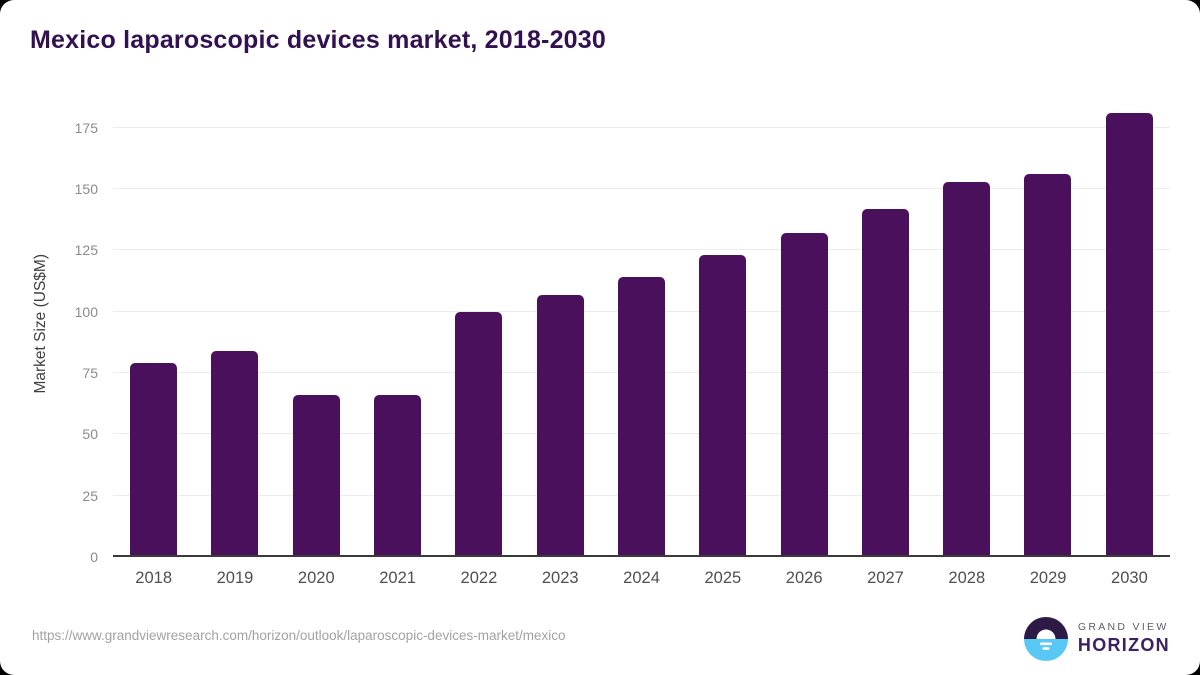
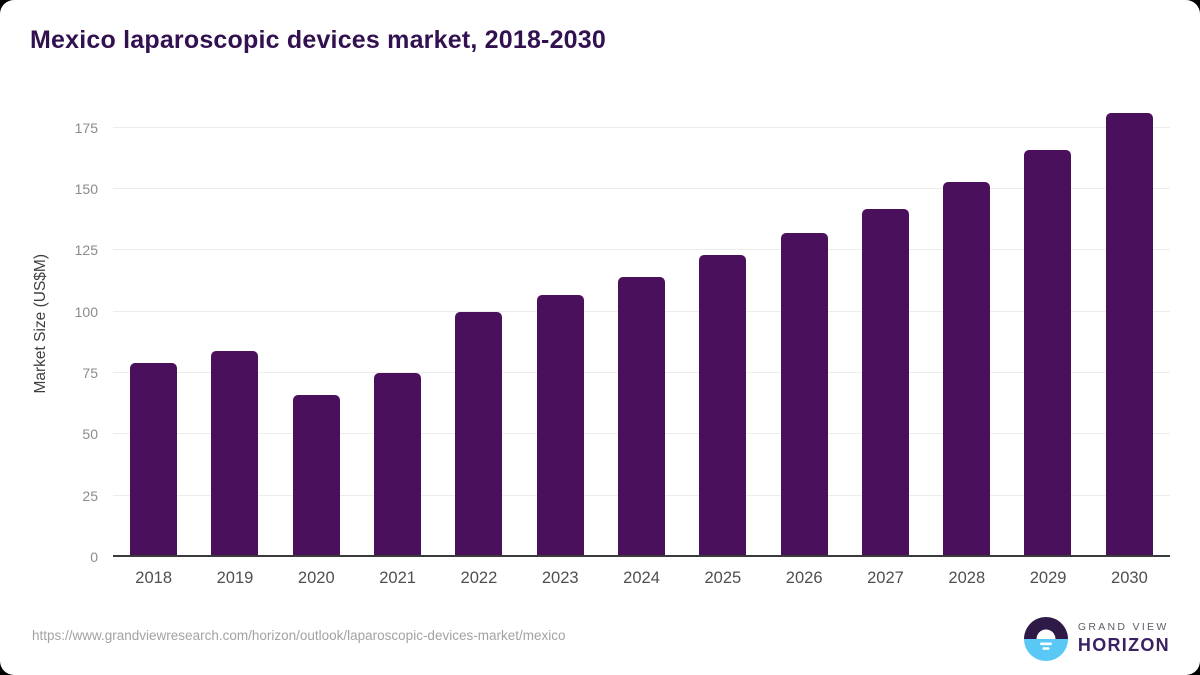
2021: 66 -> 75
2029: 156 -> 166
